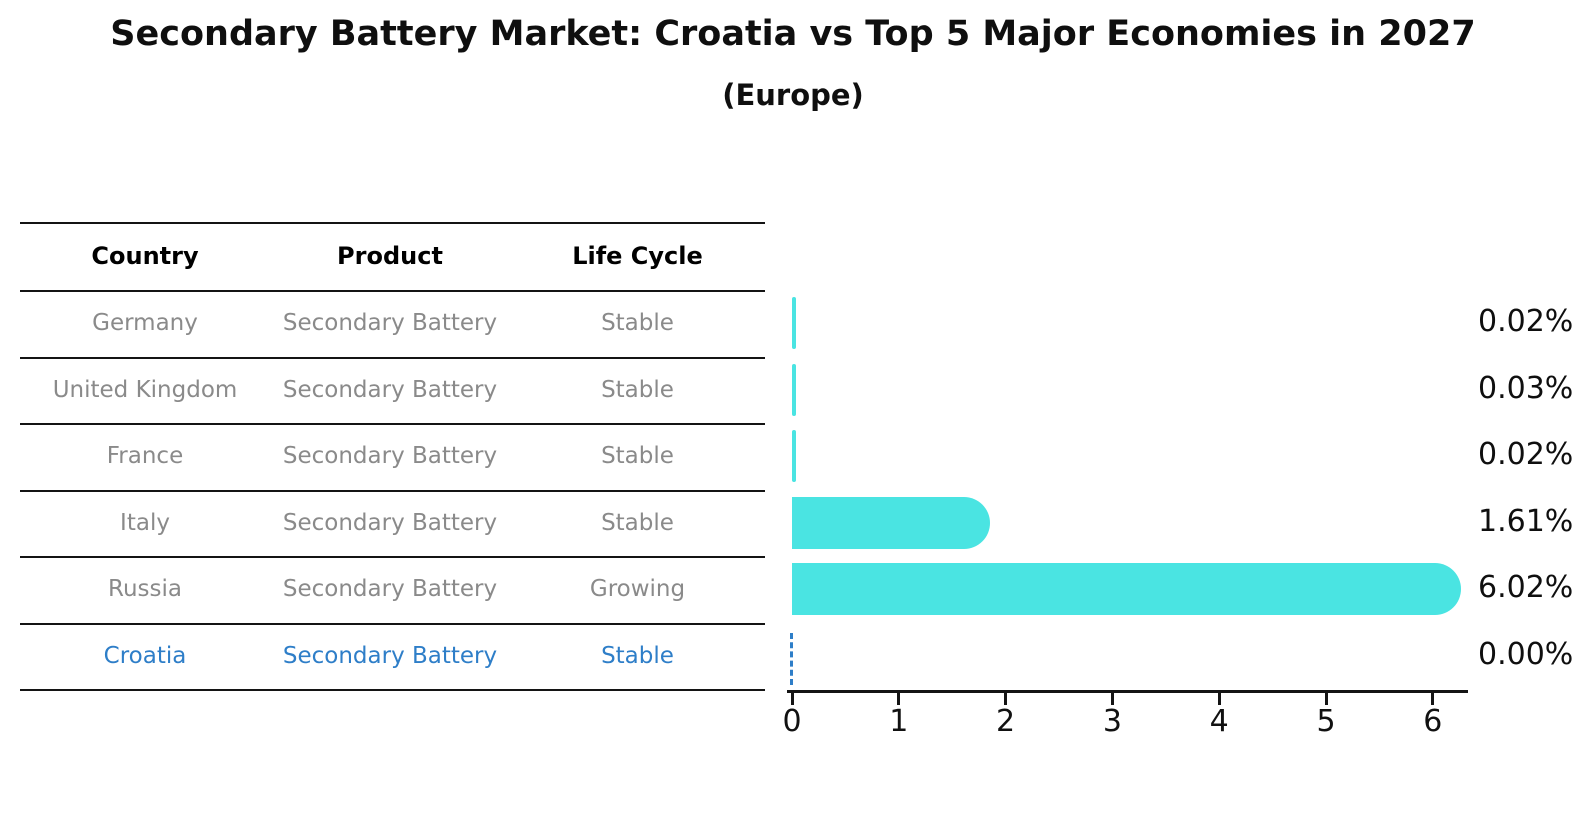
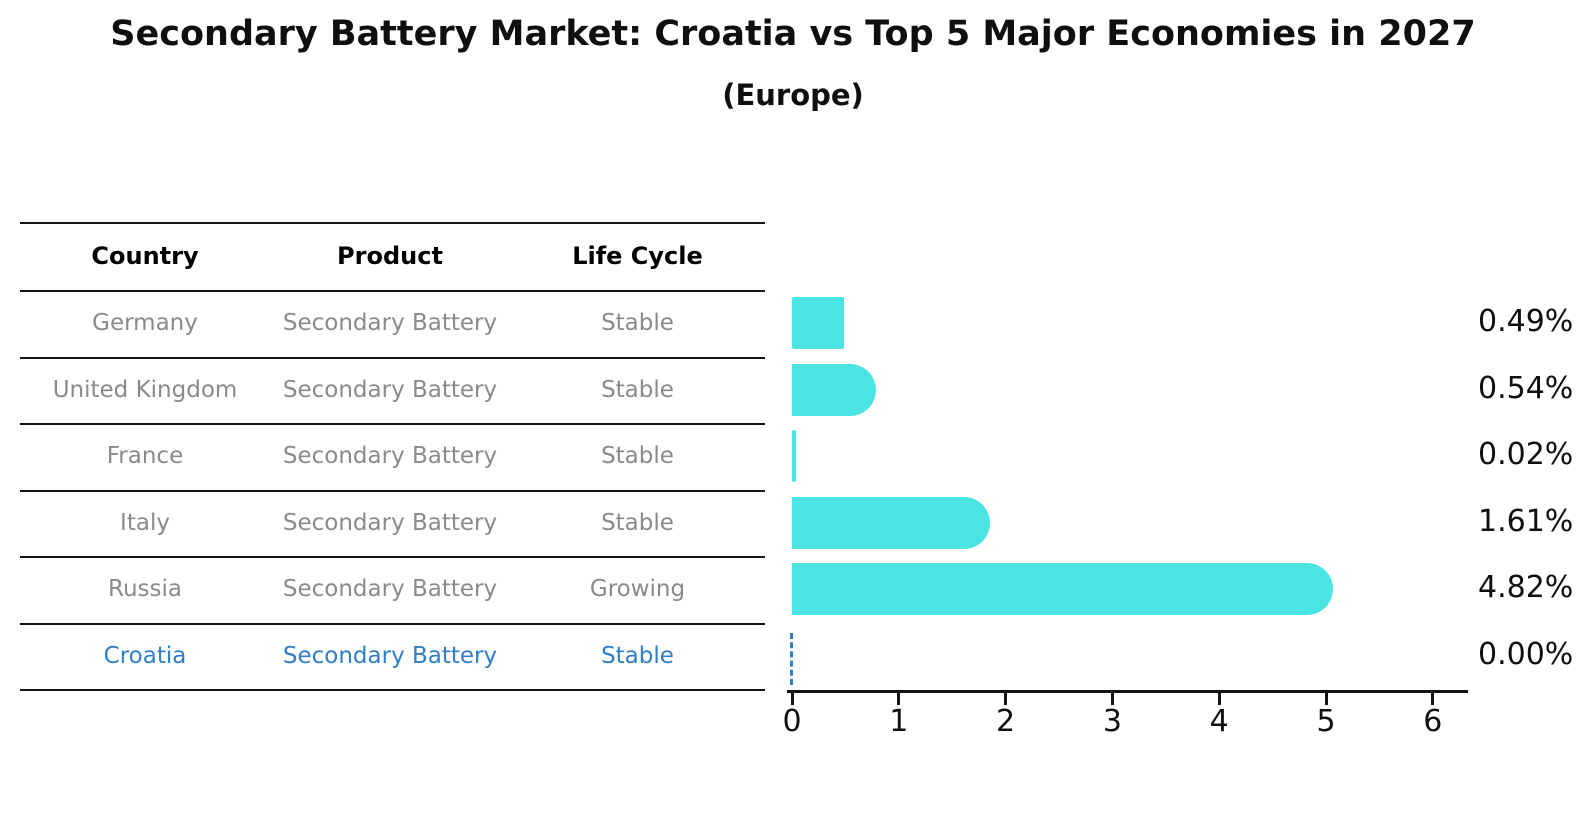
Germany: 0.02% -> 0.49%
United Kingdom: 0.03% -> 0.54%
Russia: 6.02% -> 4.82%
